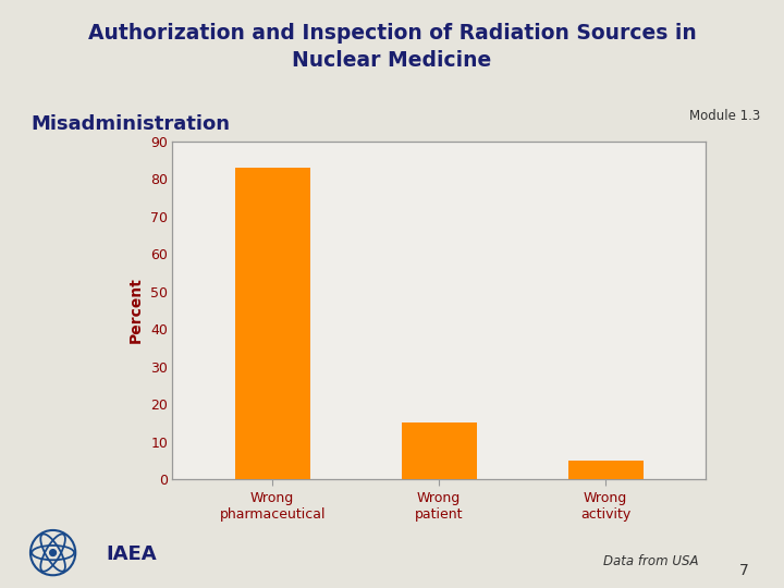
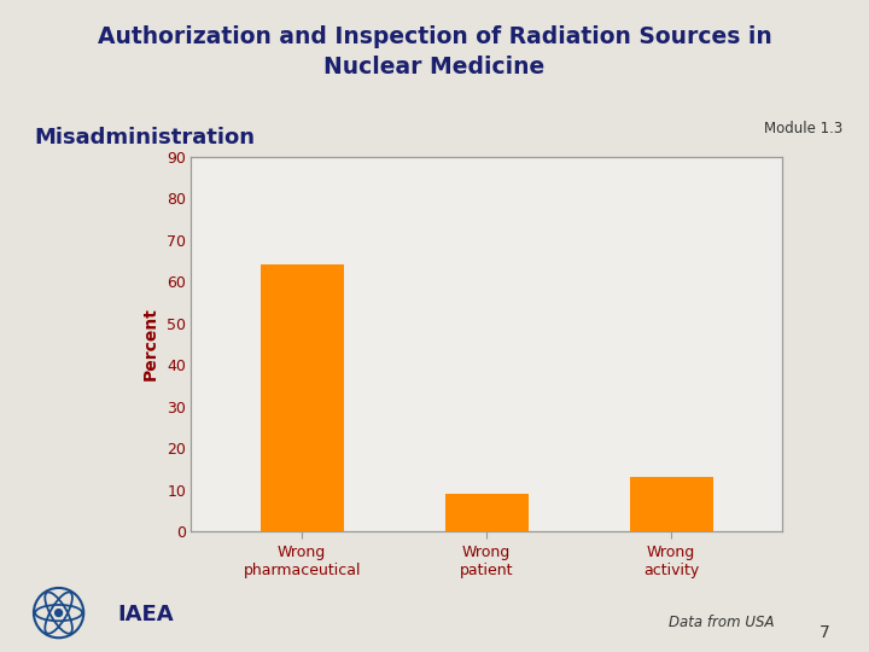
Wrong pharmaceutical: 83 -> 64
Wrong patient: 15 -> 9
Wrong activity: 5 -> 13
